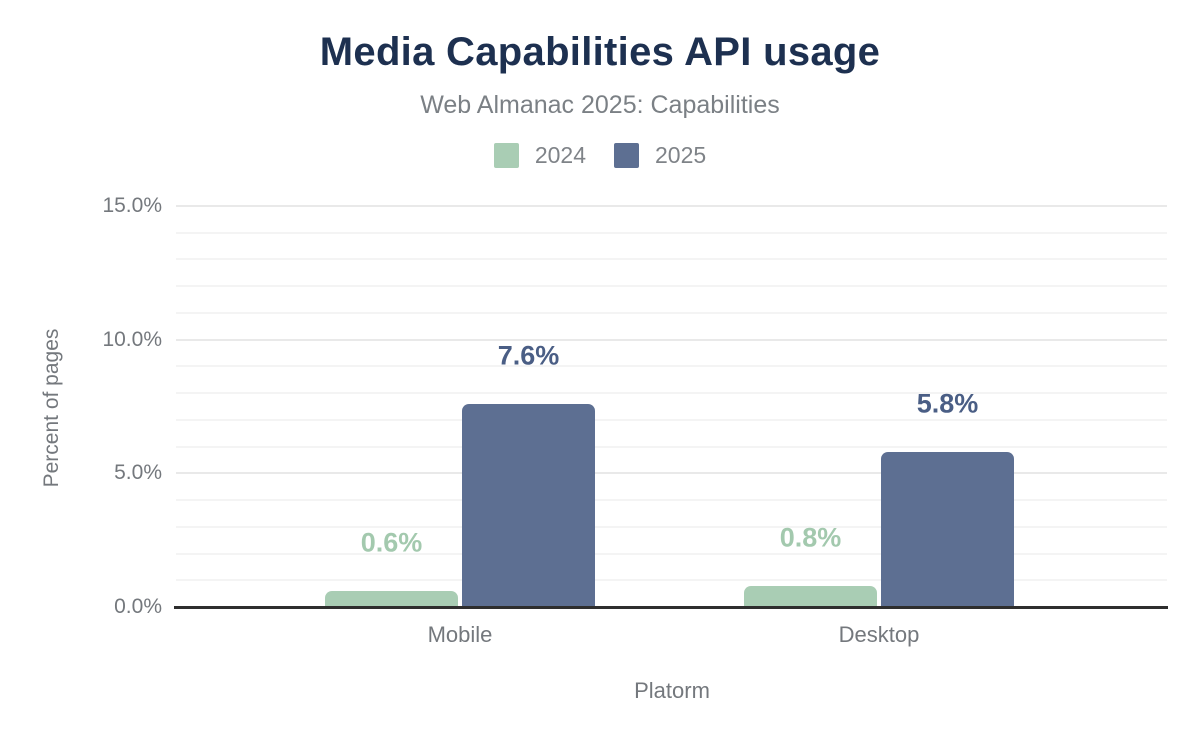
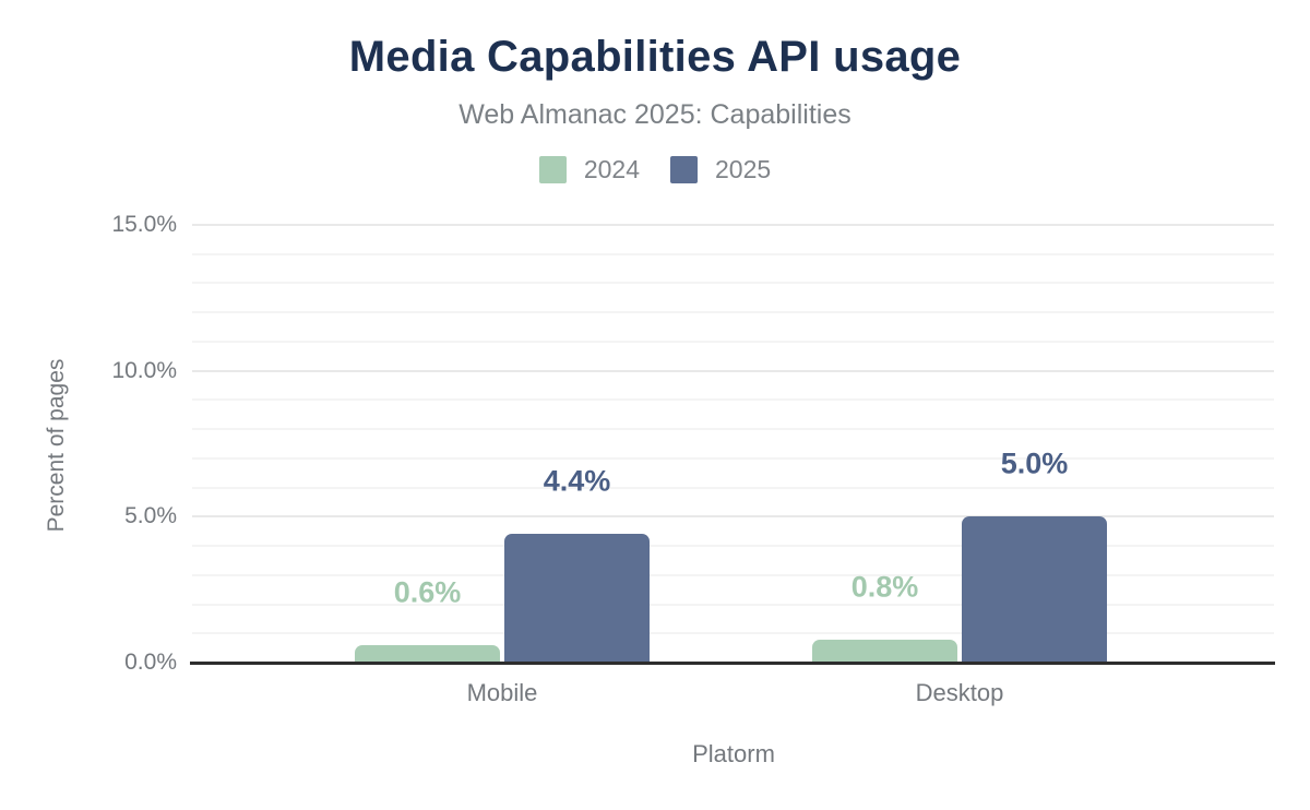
2025/Mobile: 7.6% -> 4.4%
2025/Desktop: 5.8% -> 5.0%
